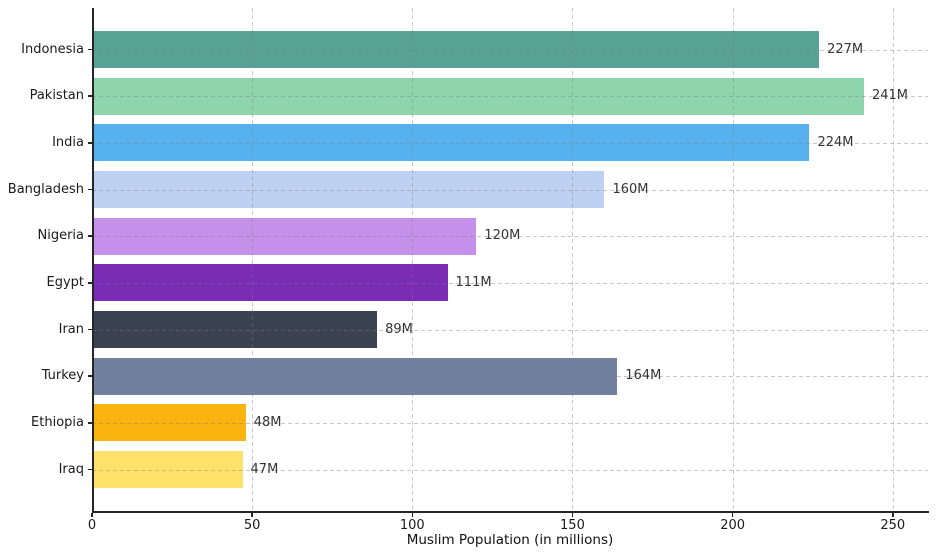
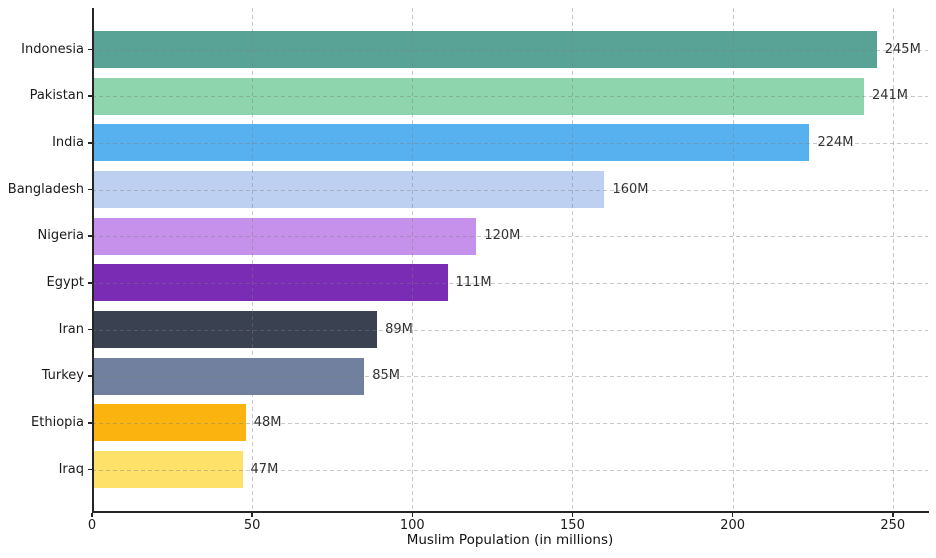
Indonesia: 227M -> 245M
Turkey: 164M -> 85M
